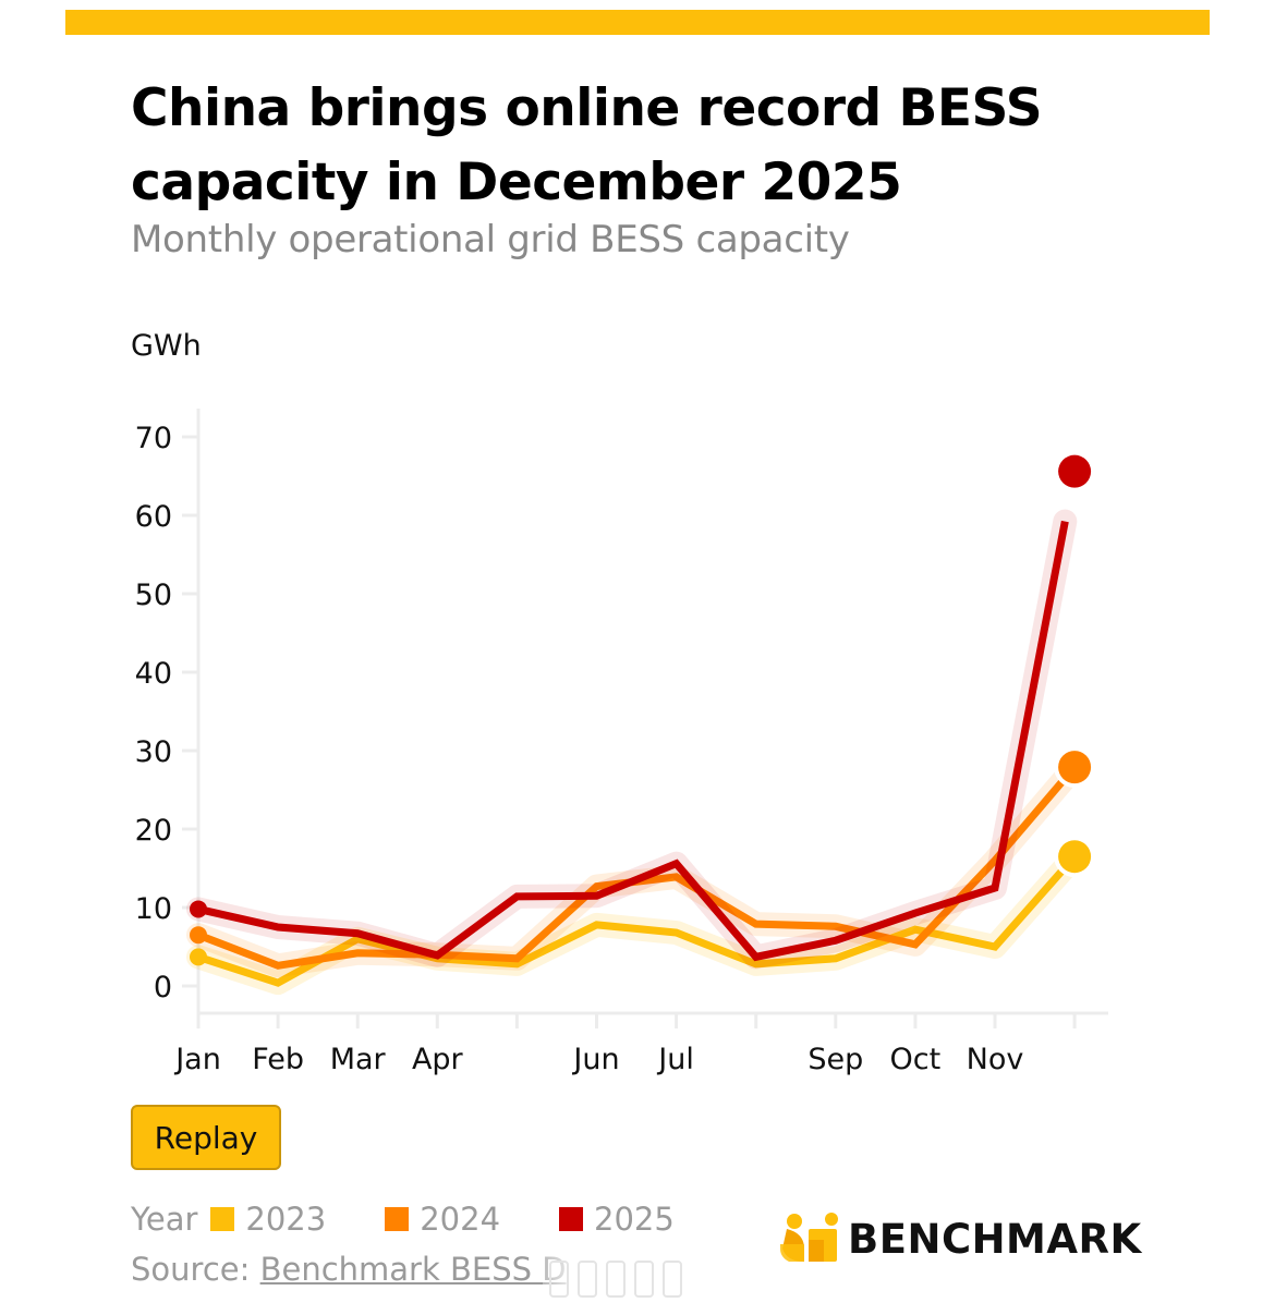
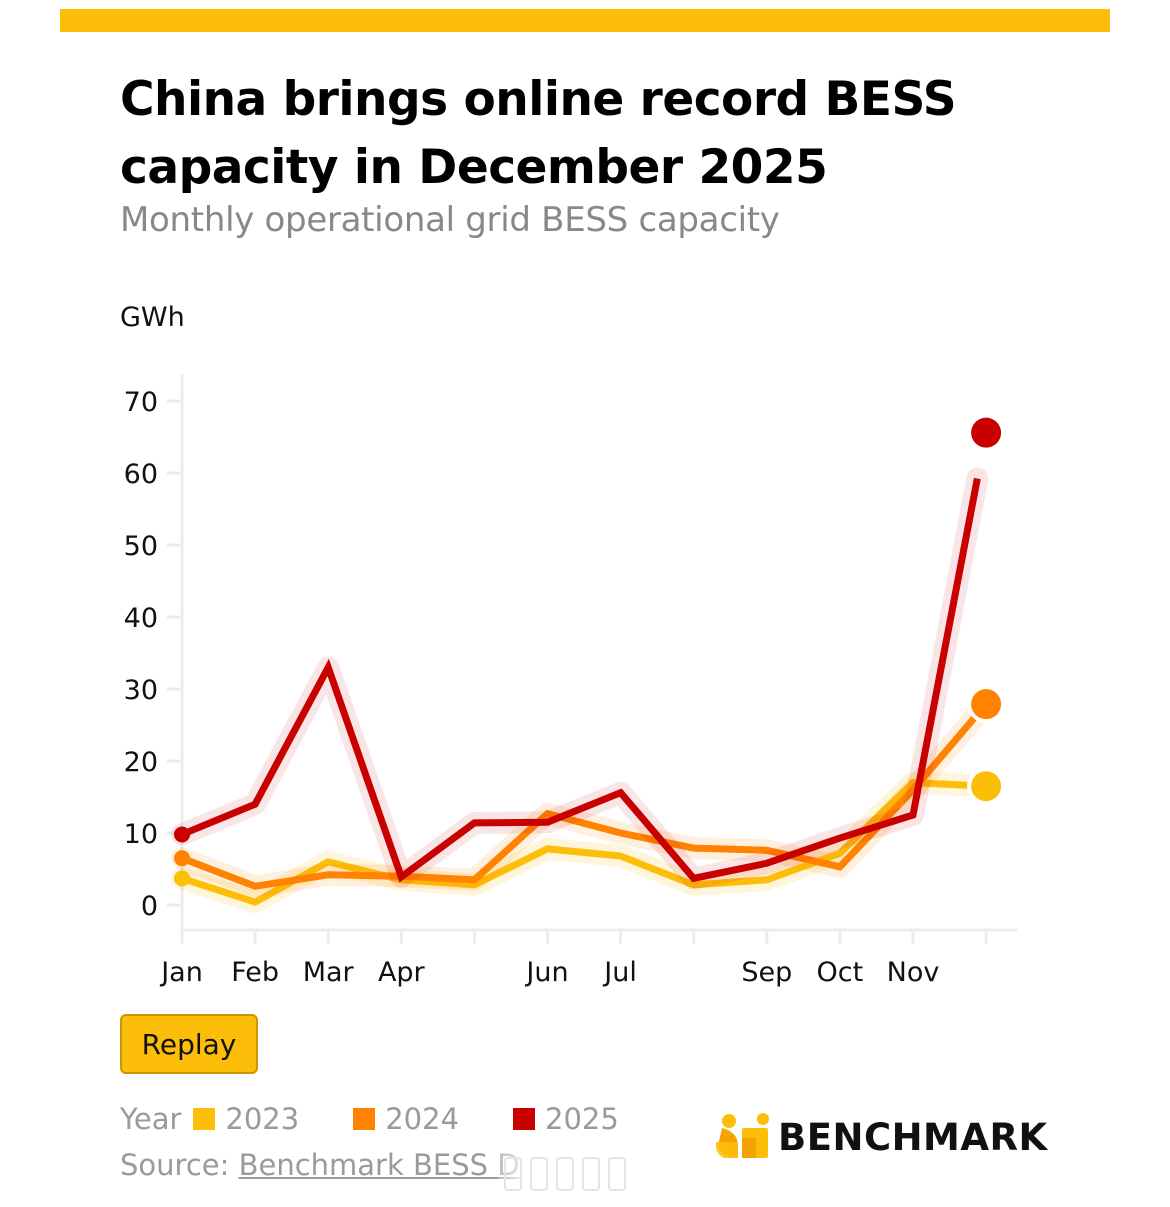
2025/Feb: 8 -> 14
2025/Mar: 7 -> 33
2024/Jul: 14 -> 10
2023/Nov: 5 -> 17
